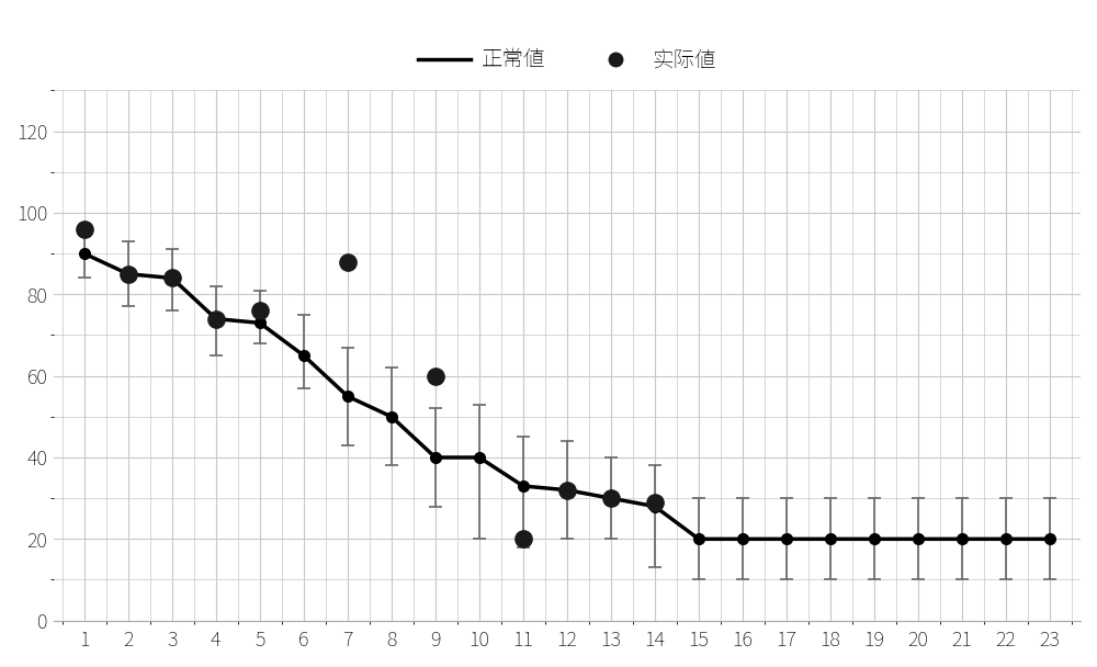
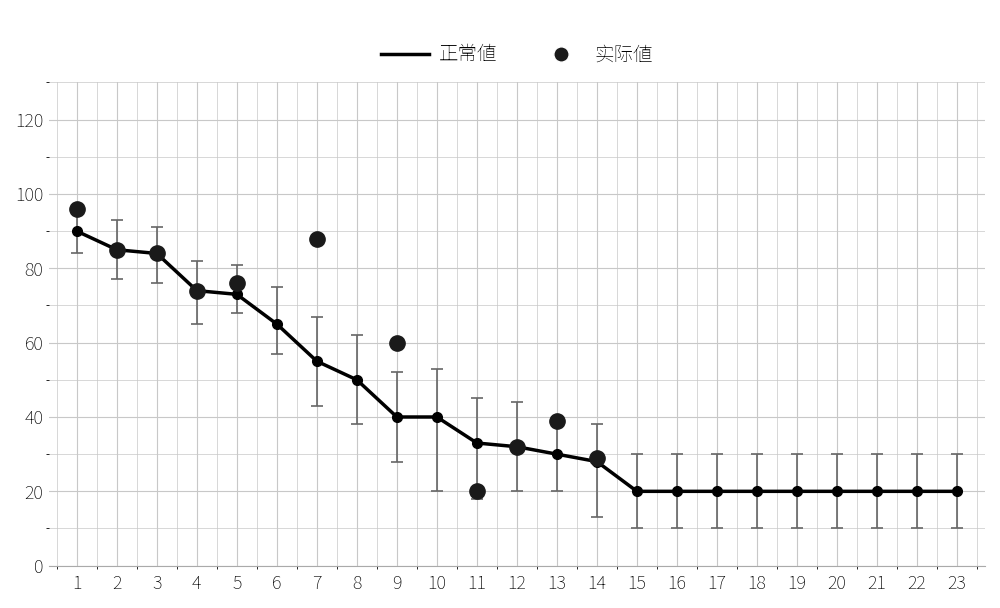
实际値/13: 30 -> 39
